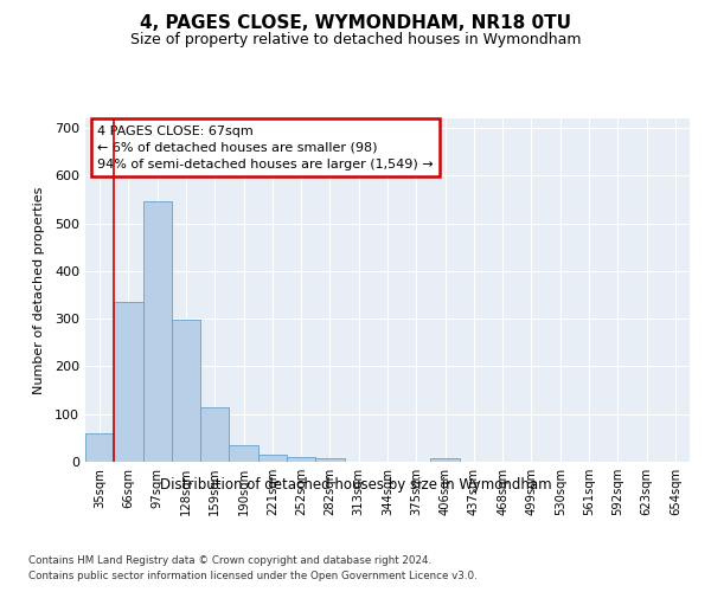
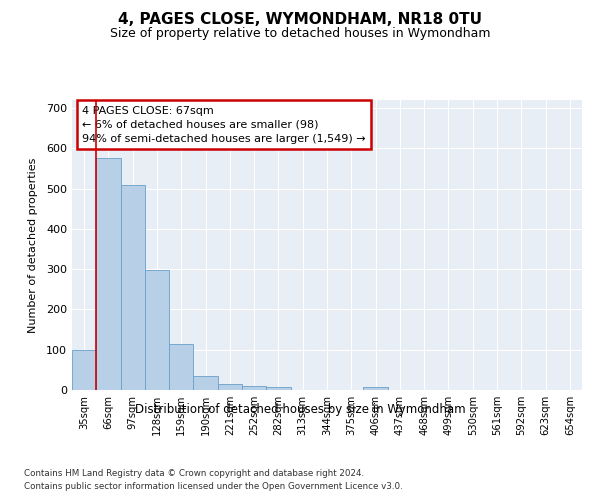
35sqm: 60 -> 100
66sqm: 335 -> 575
97sqm: 545 -> 510
